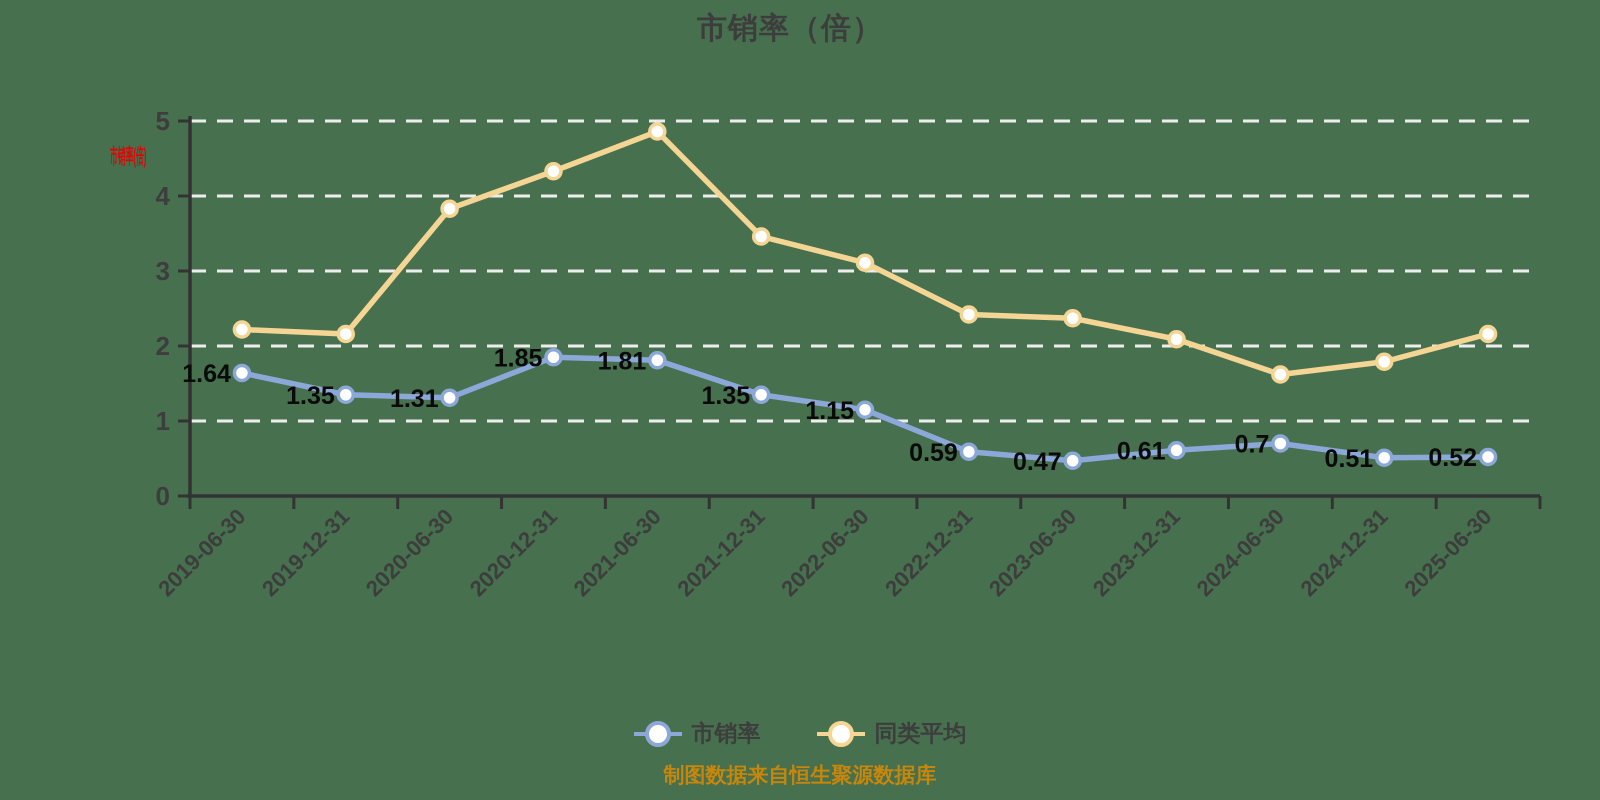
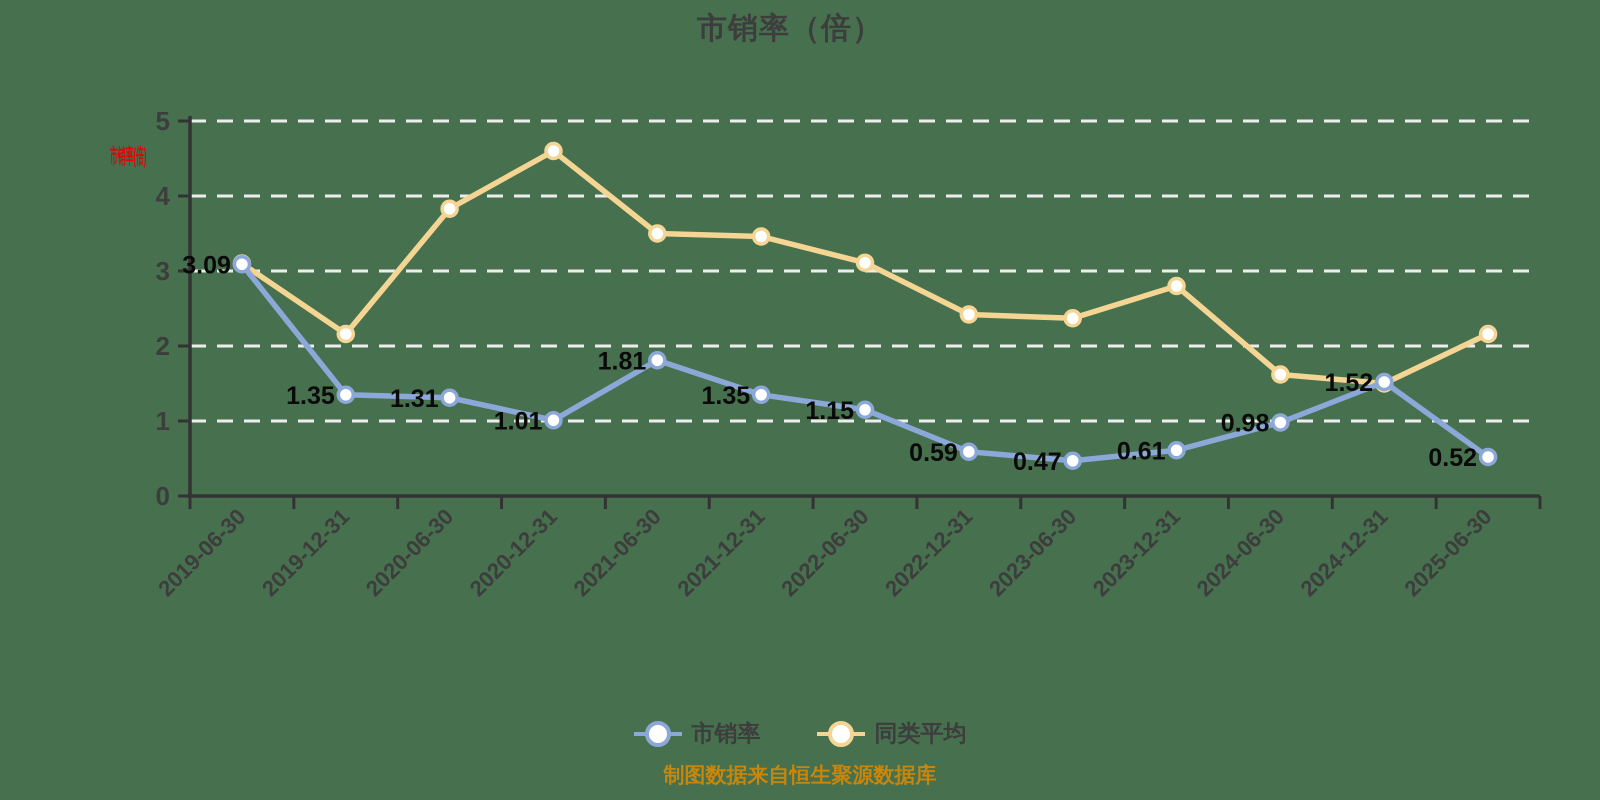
市销率/2019-06-30: 1.64 -> 3.09
同类平均/2019-06-30: 2.2 -> 3.1
市销率/2020-12-31: 1.85 -> 1.01
同类平均/2020-12-31: 4.3 -> 4.6
同类平均/2021-06-30: 4.9 -> 3.5
同类平均/2023-12-31: 2.1 -> 2.8
市销率/2024-06-30: 0.7 -> 0.98
市销率/2024-12-31: 0.51 -> 1.52
同类平均/2024-12-31: 1.8 -> 1.5
